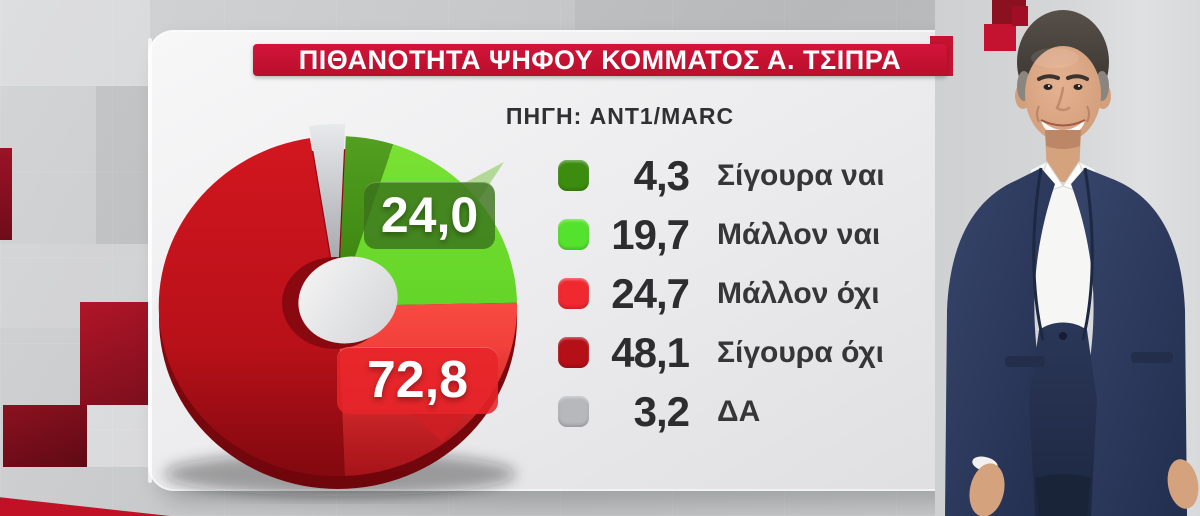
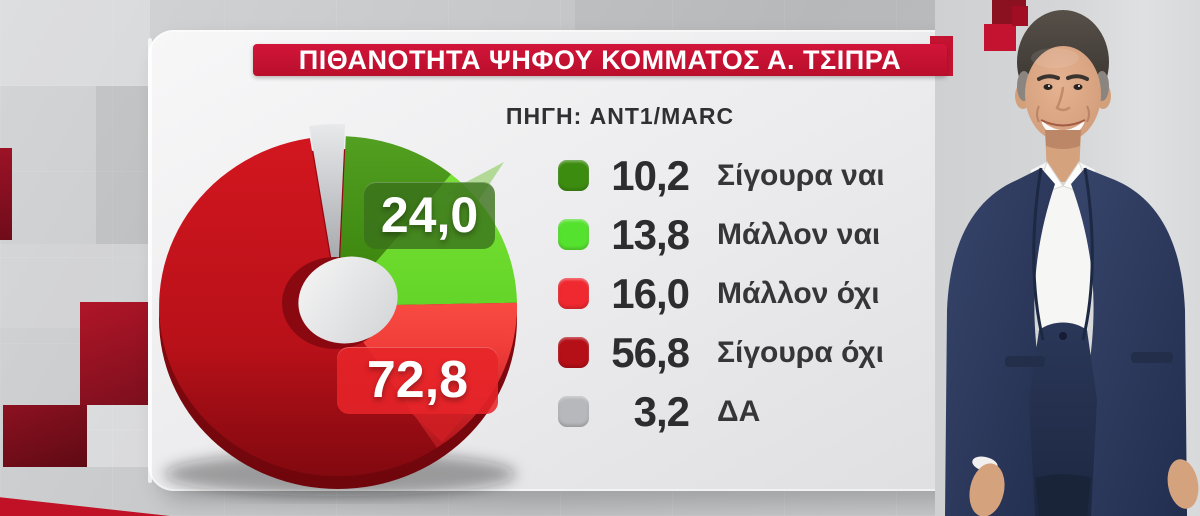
Σίγουρα ναι: 4,3 -> 10,2
Μάλλον ναι: 19,7 -> 13,8
Μάλλον όχι: 24,7 -> 16,0
Σίγουρα όχι: 48,1 -> 56,8
